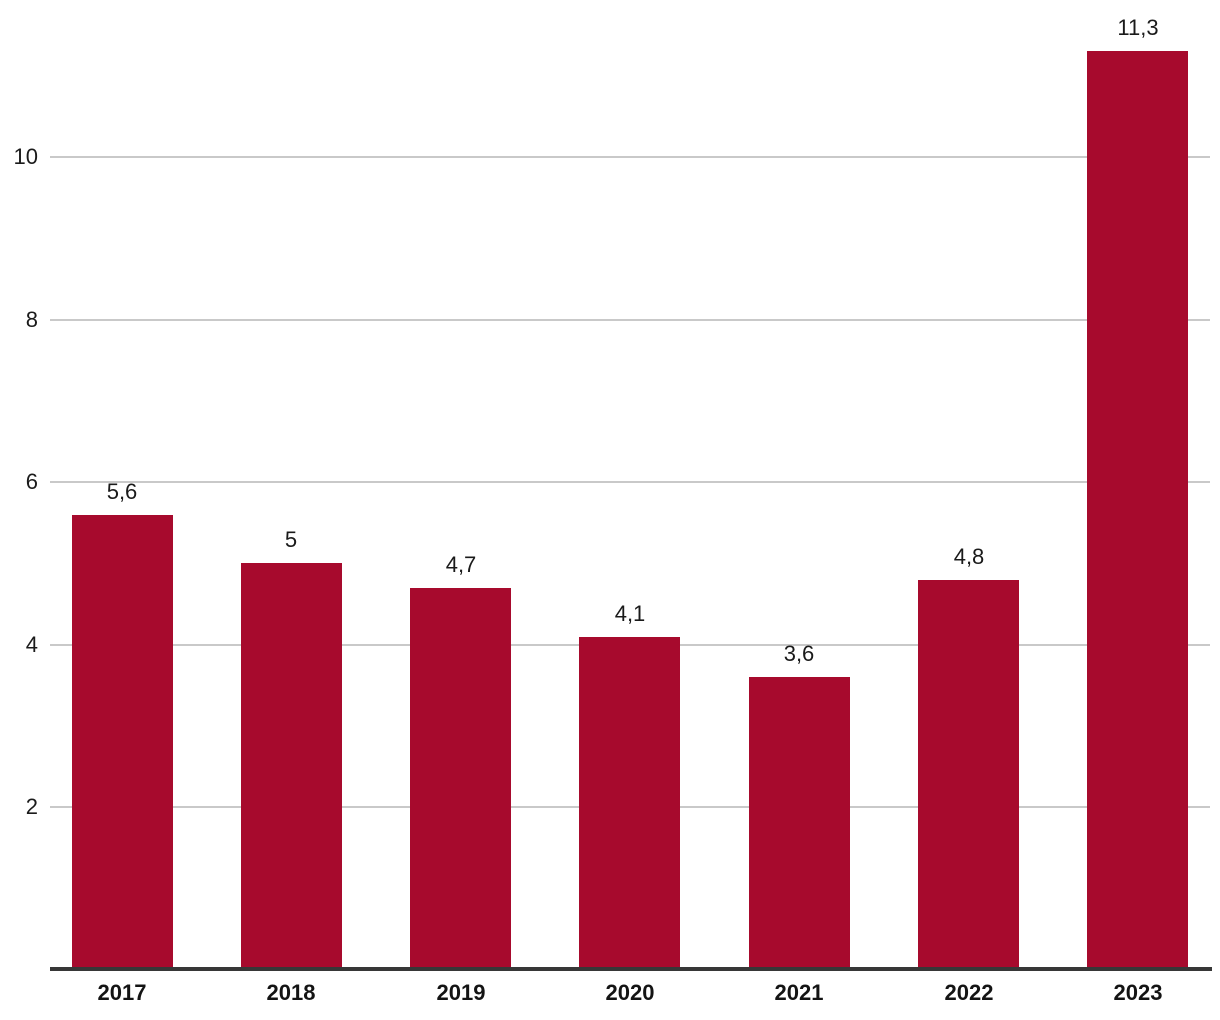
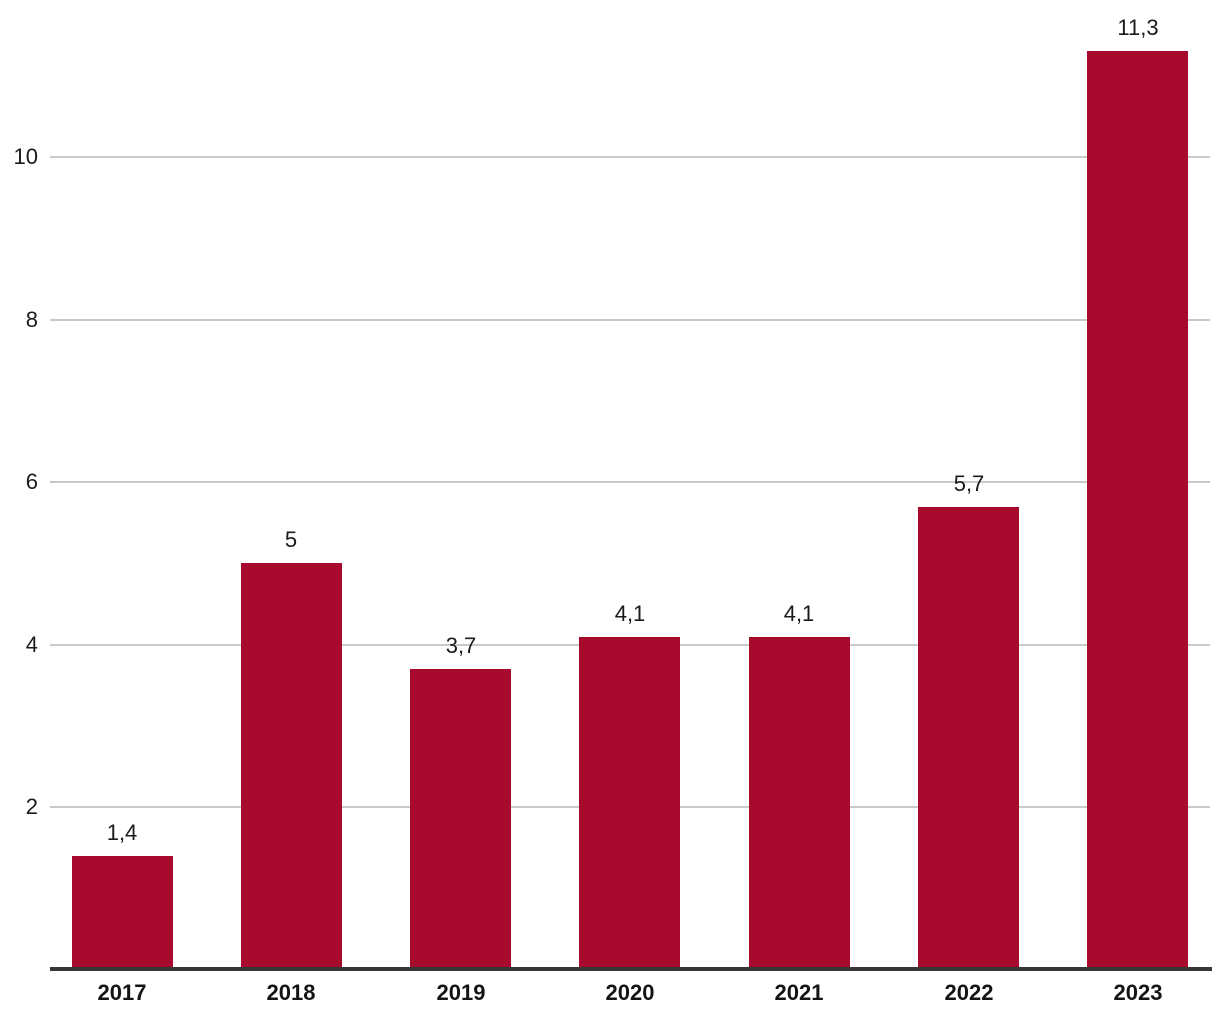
2017: 5,6 -> 1,4
2019: 4,7 -> 3,7
2021: 3,6 -> 4,1
2022: 4,8 -> 5,7
